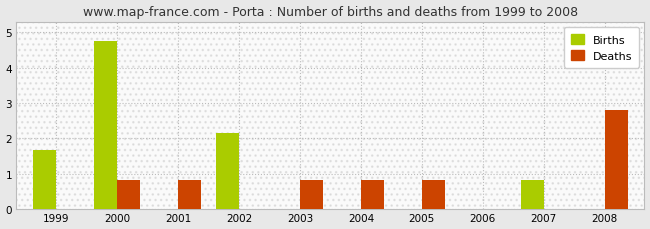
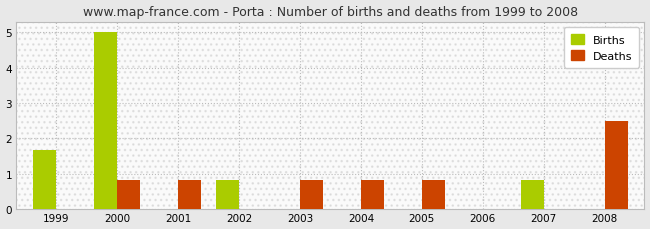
Births/2000: 4.75 -> 5.00
Births/2002: 2.15 -> 0.83
Deaths/2008: 2.80 -> 2.50
